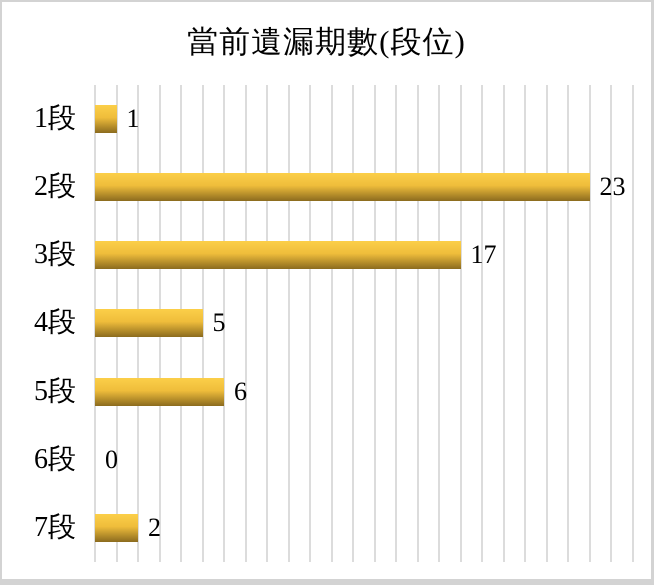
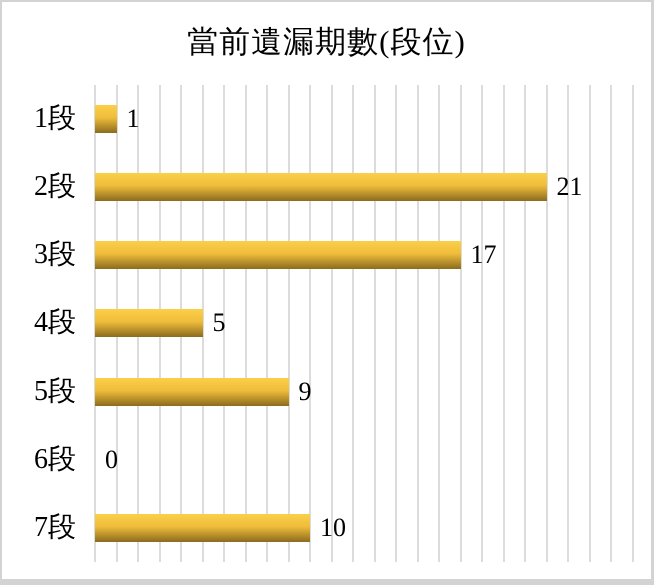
2段: 23 -> 21
5段: 6 -> 9
7段: 2 -> 10
